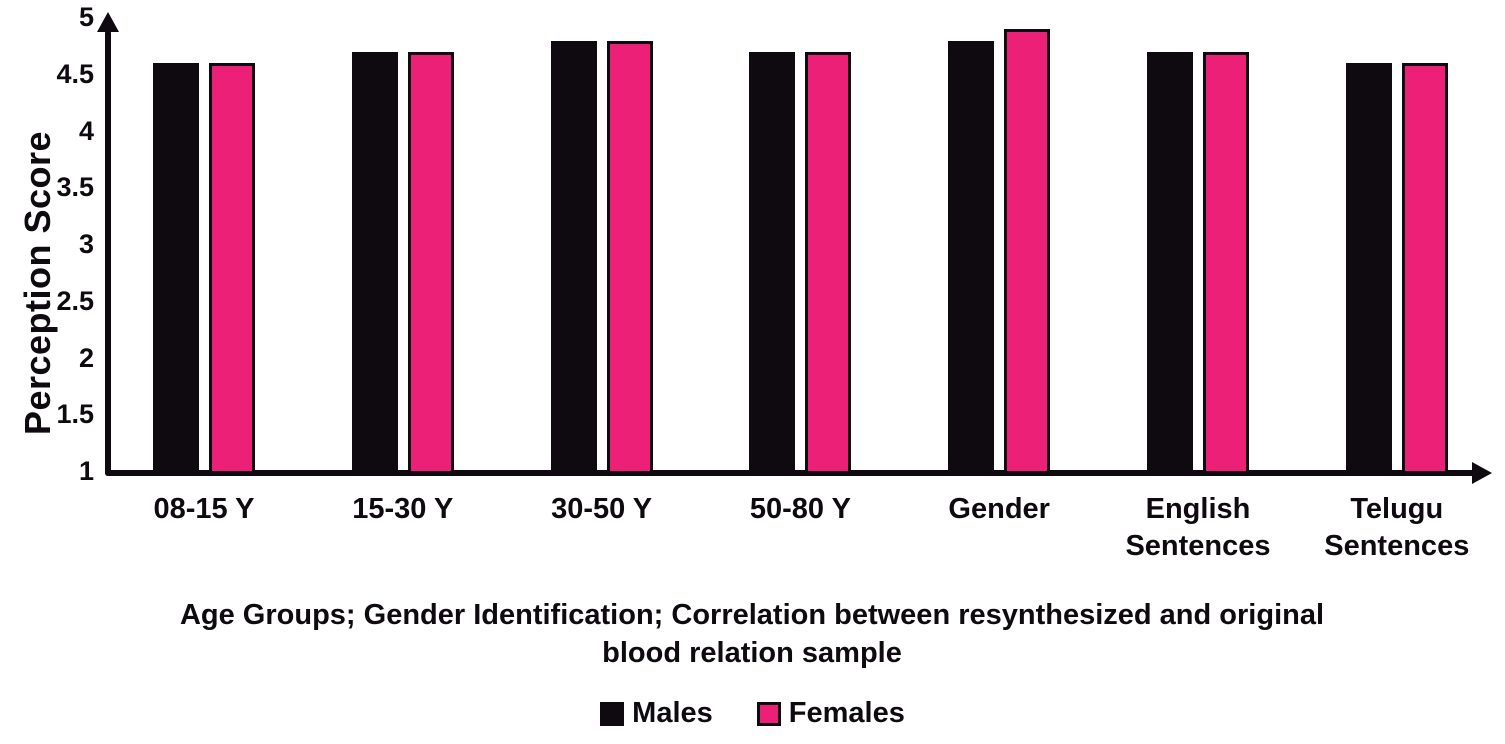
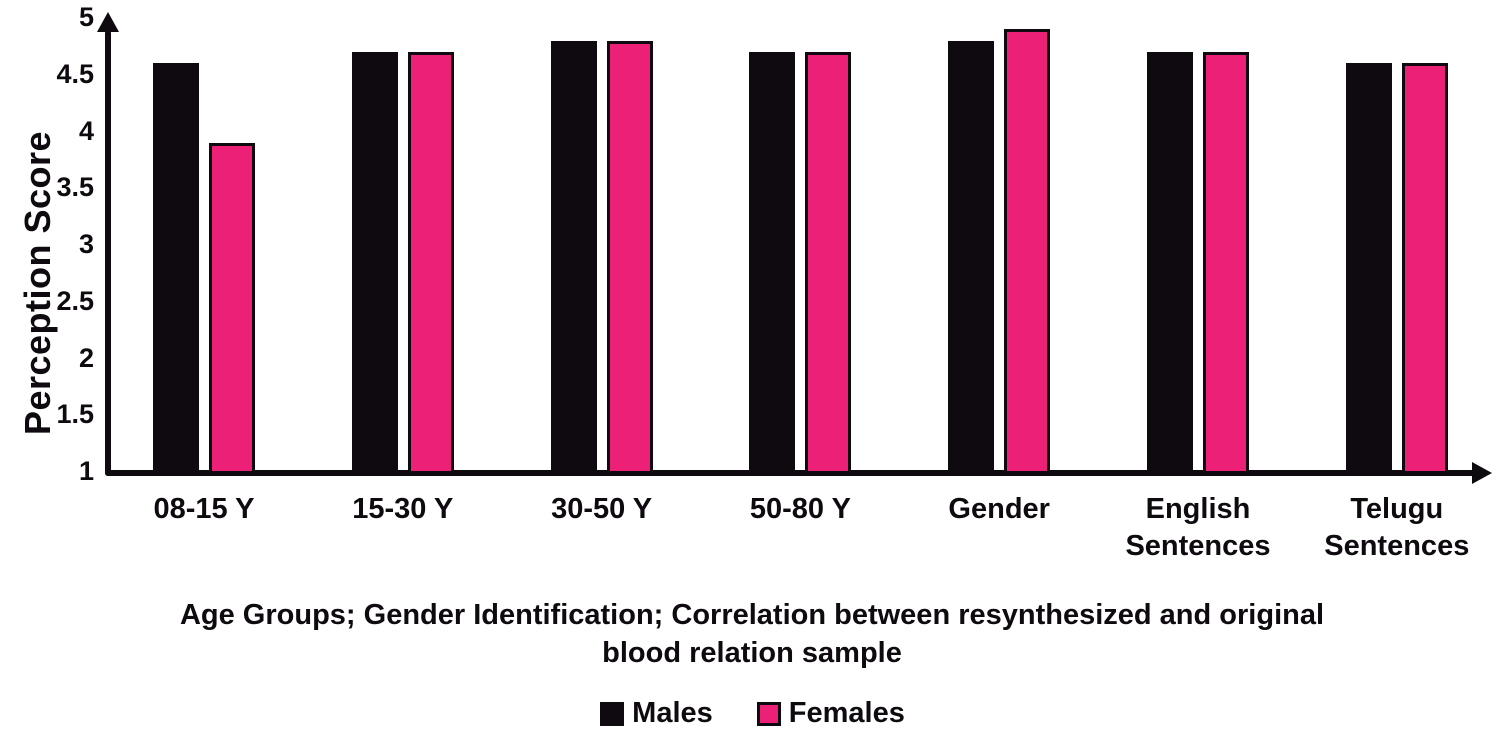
Females/08-15 Y: 4.6 -> 3.9
